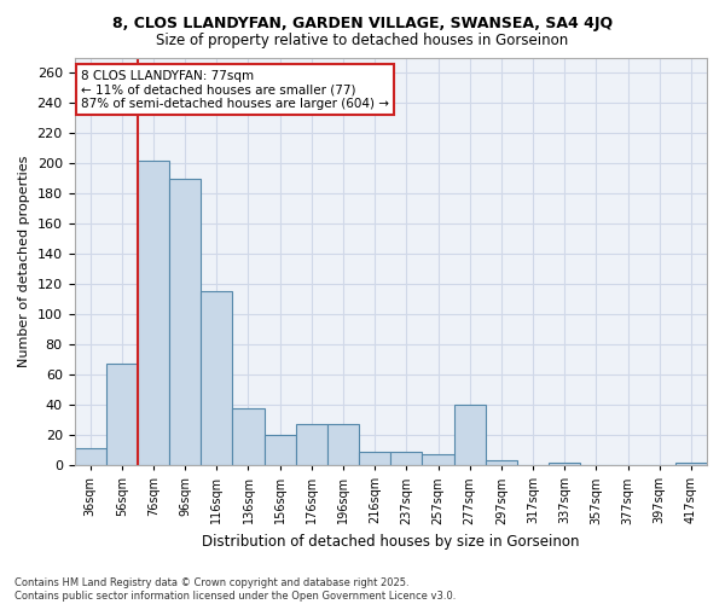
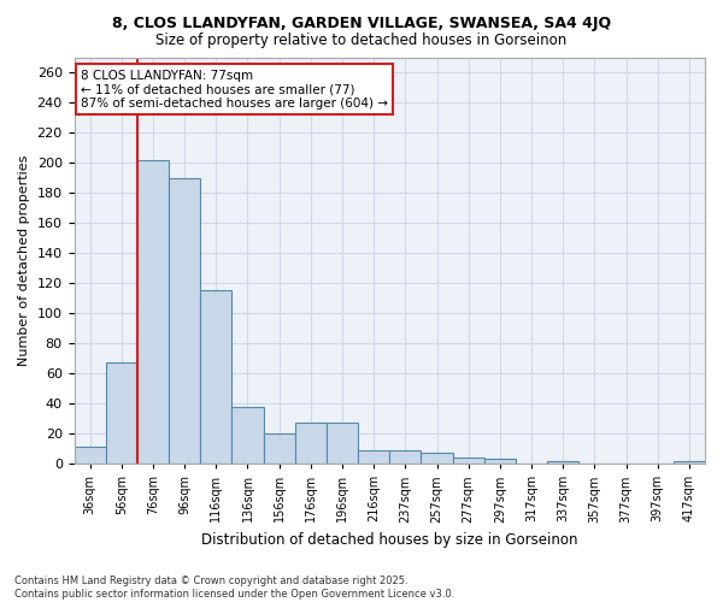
277sqm: 40 -> 4
